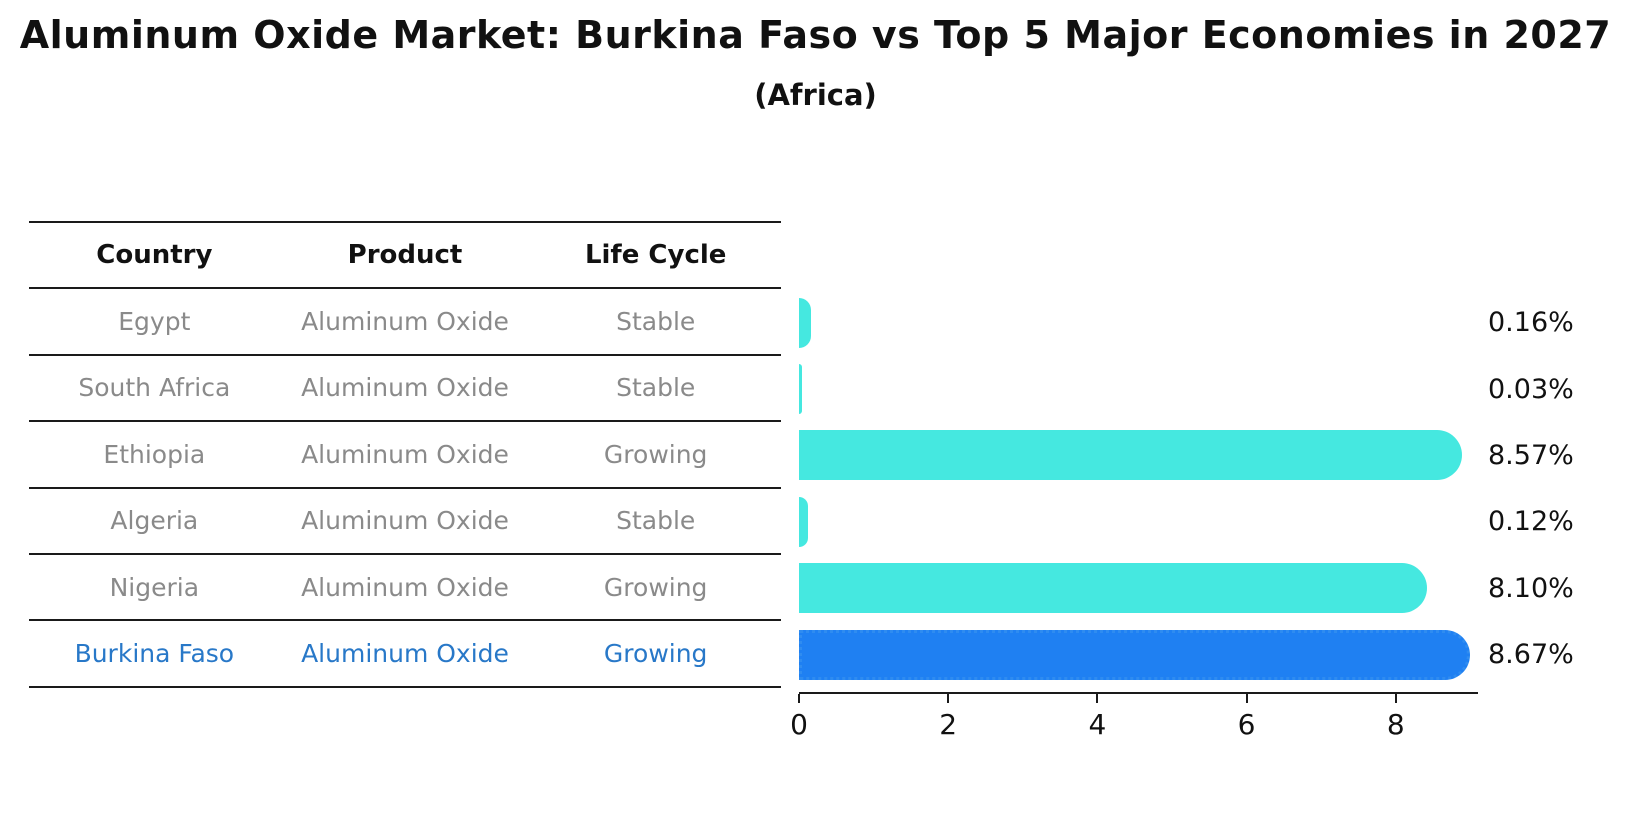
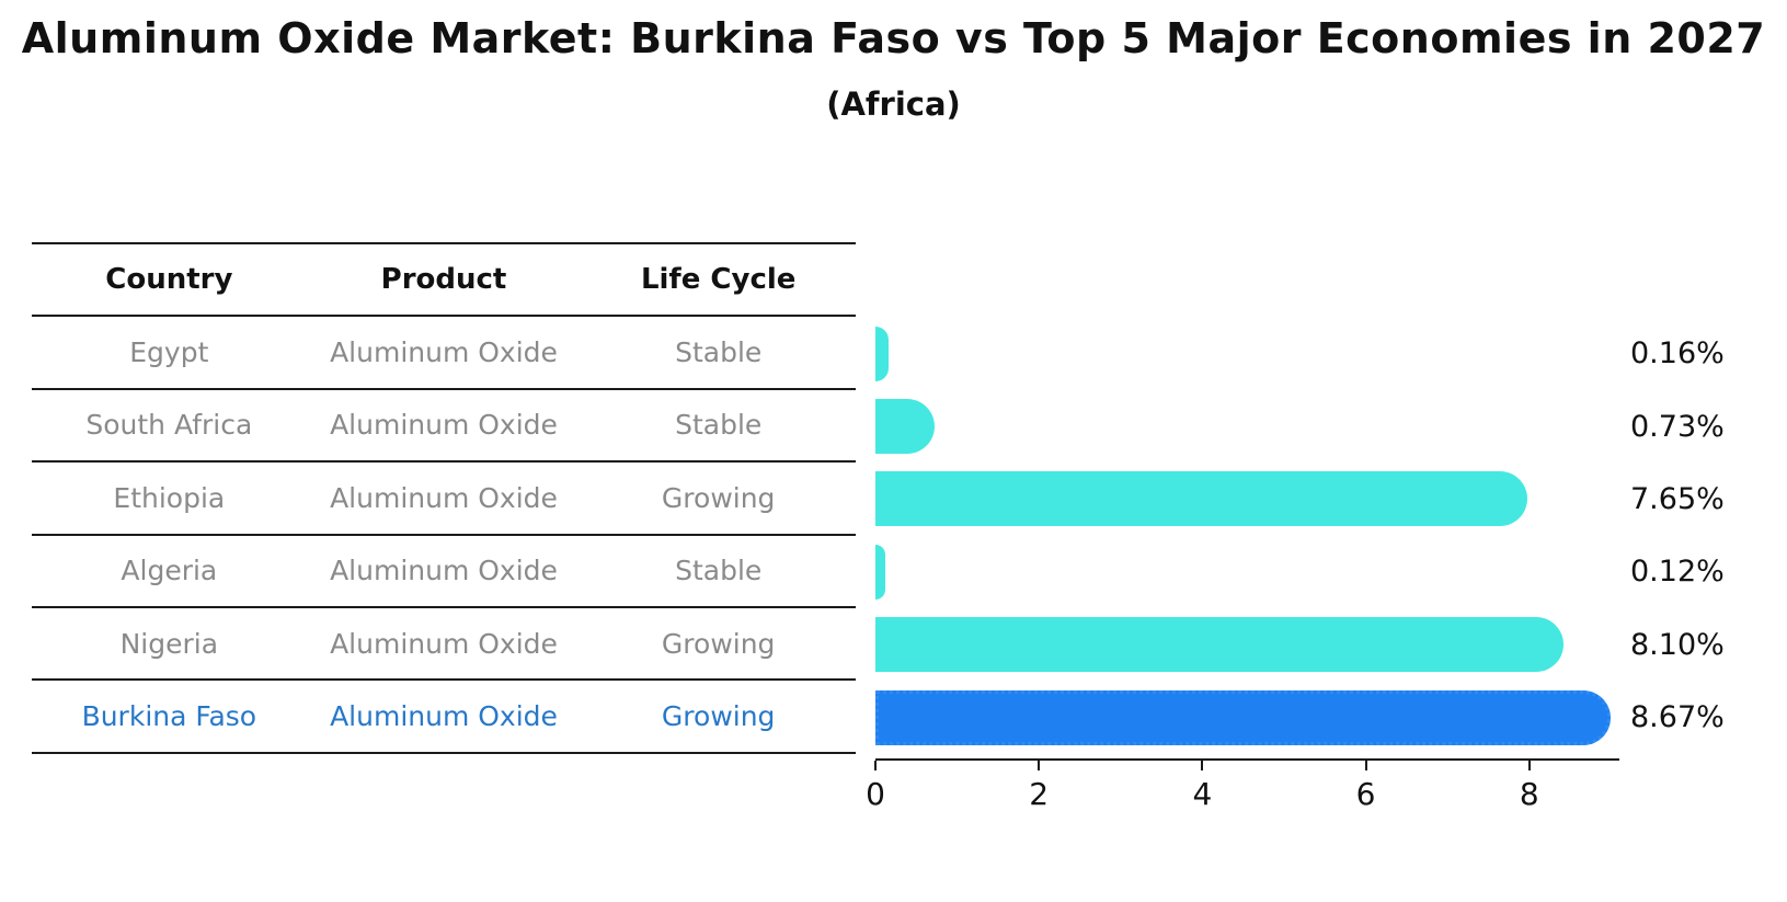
South Africa: 0.03% -> 0.73%
Ethiopia: 8.57% -> 7.65%
